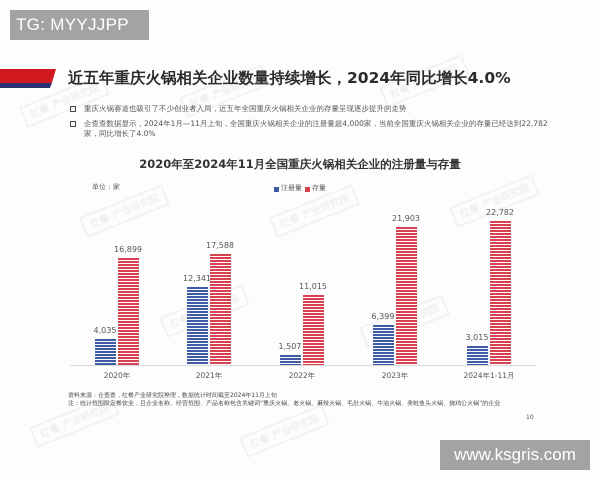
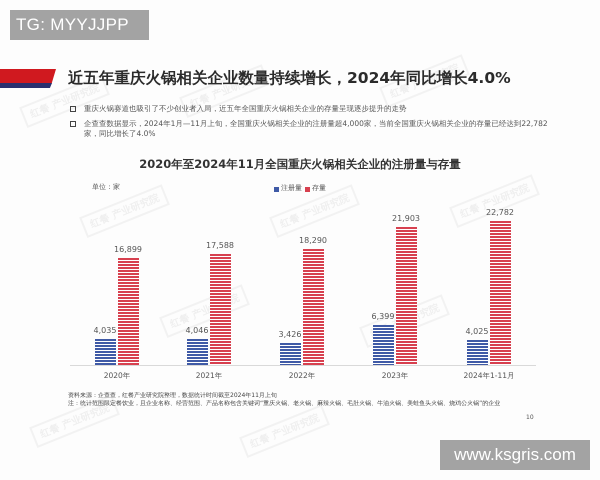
注册量/2021年: 12,341 -> 4,046
注册量/2022年: 1,507 -> 3,426
存量/2022年: 11,015 -> 18,290
注册量/2024年1-11月: 3,015 -> 4,025
